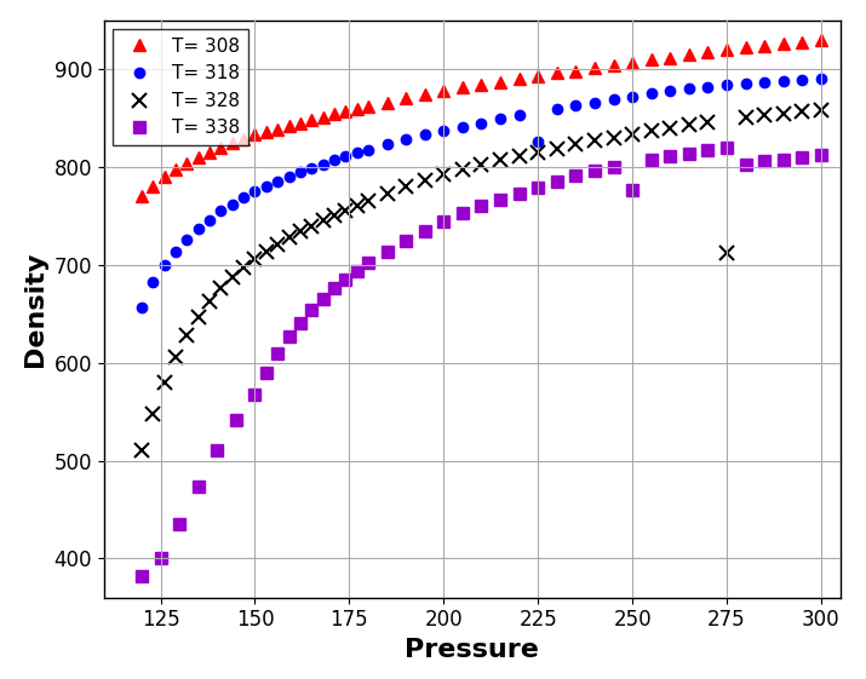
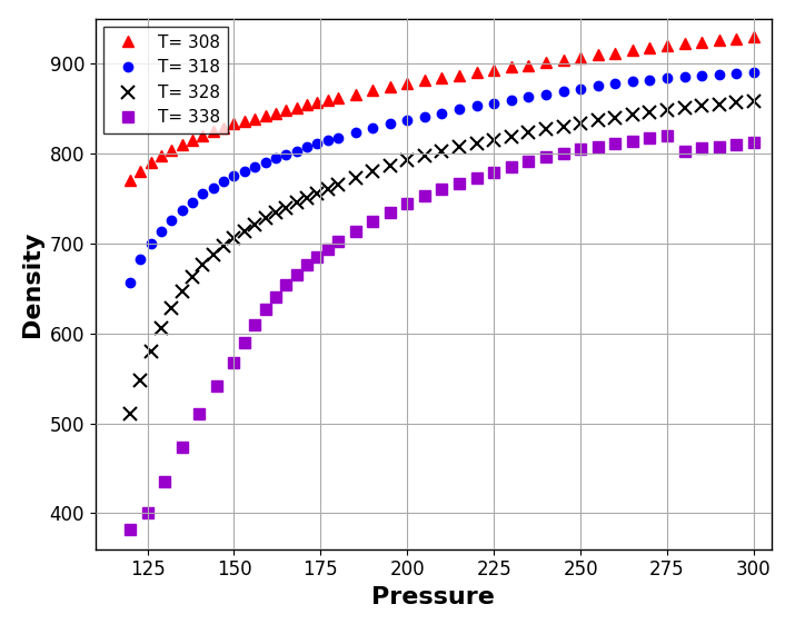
T= 318/225: 826 -> 856
T= 338/250: 776 -> 805
T= 328/275: 712 -> 848
